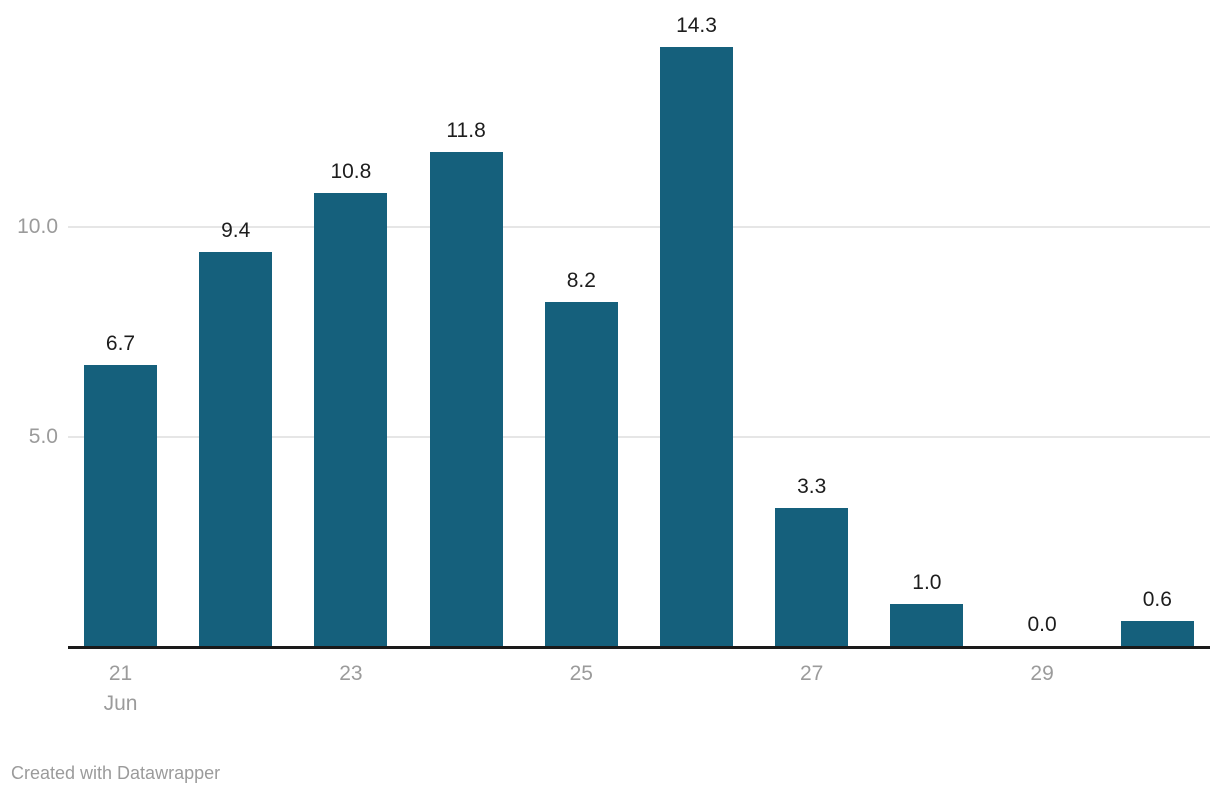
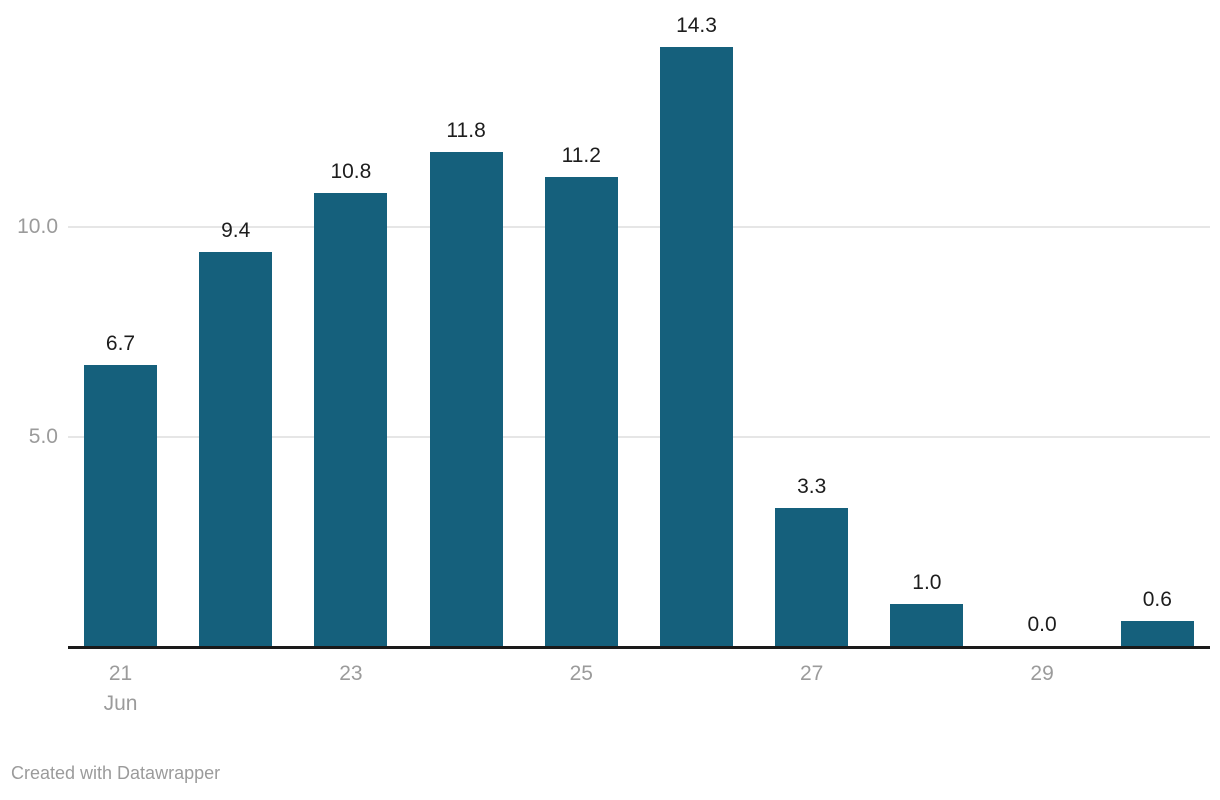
25: 8.2 -> 11.2
